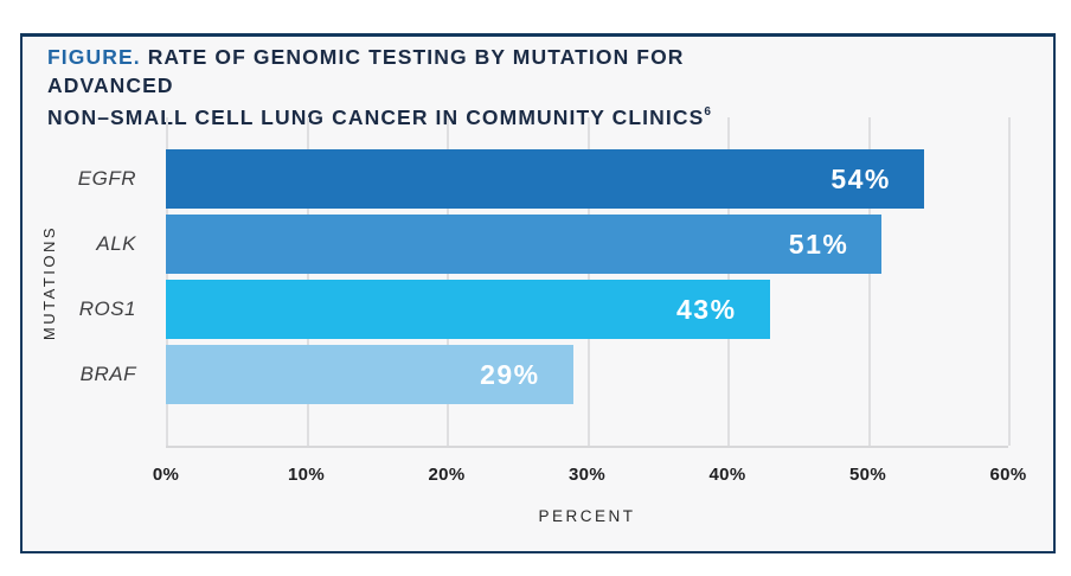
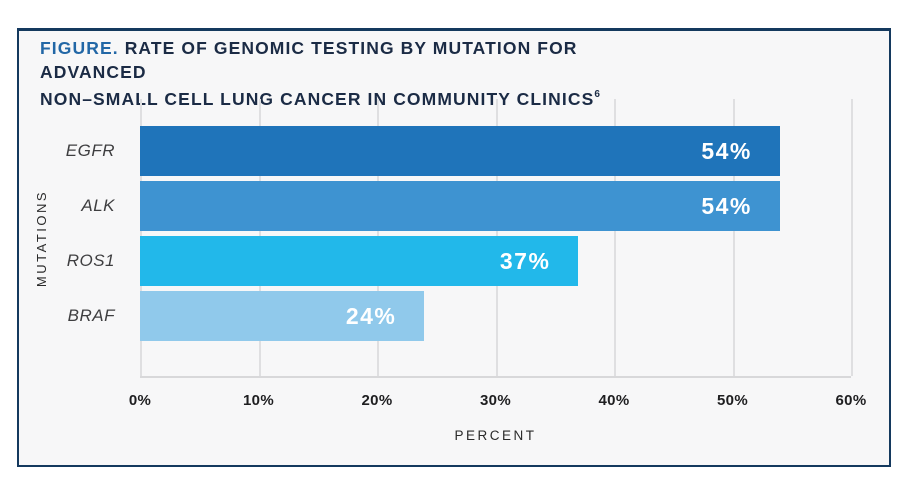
ALK: 51% -> 54%
ROS1: 43% -> 37%
BRAF: 29% -> 24%
